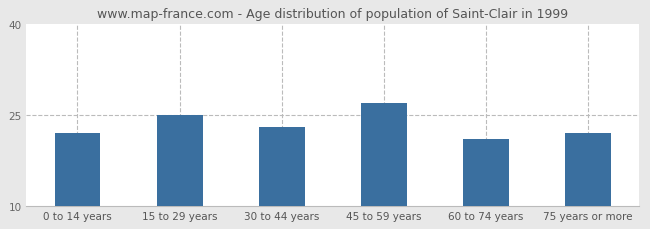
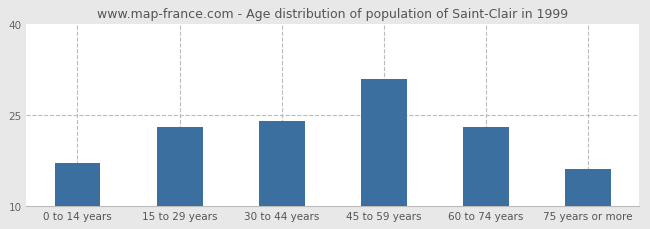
0 to 14 years: 22 -> 17
15 to 29 years: 25 -> 23
30 to 44 years: 23 -> 24
45 to 59 years: 27 -> 31
60 to 74 years: 21 -> 23
75 years or more: 22 -> 16
